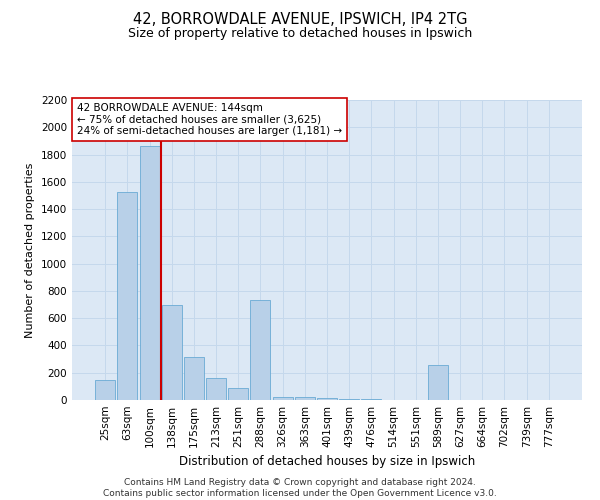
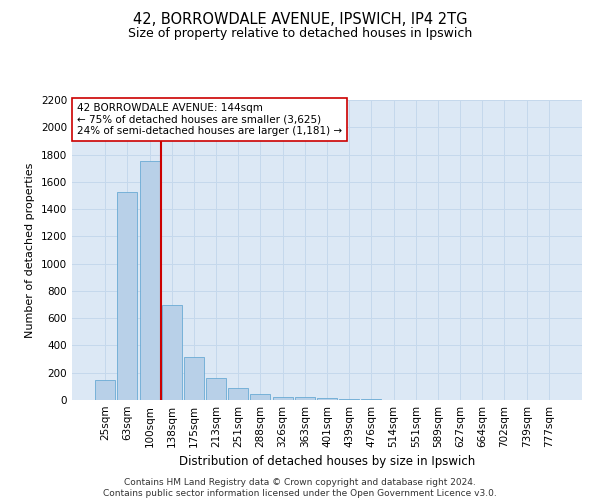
100sqm: 1860 -> 1750
288sqm: 730 -> 40
589sqm: 260 -> 0
